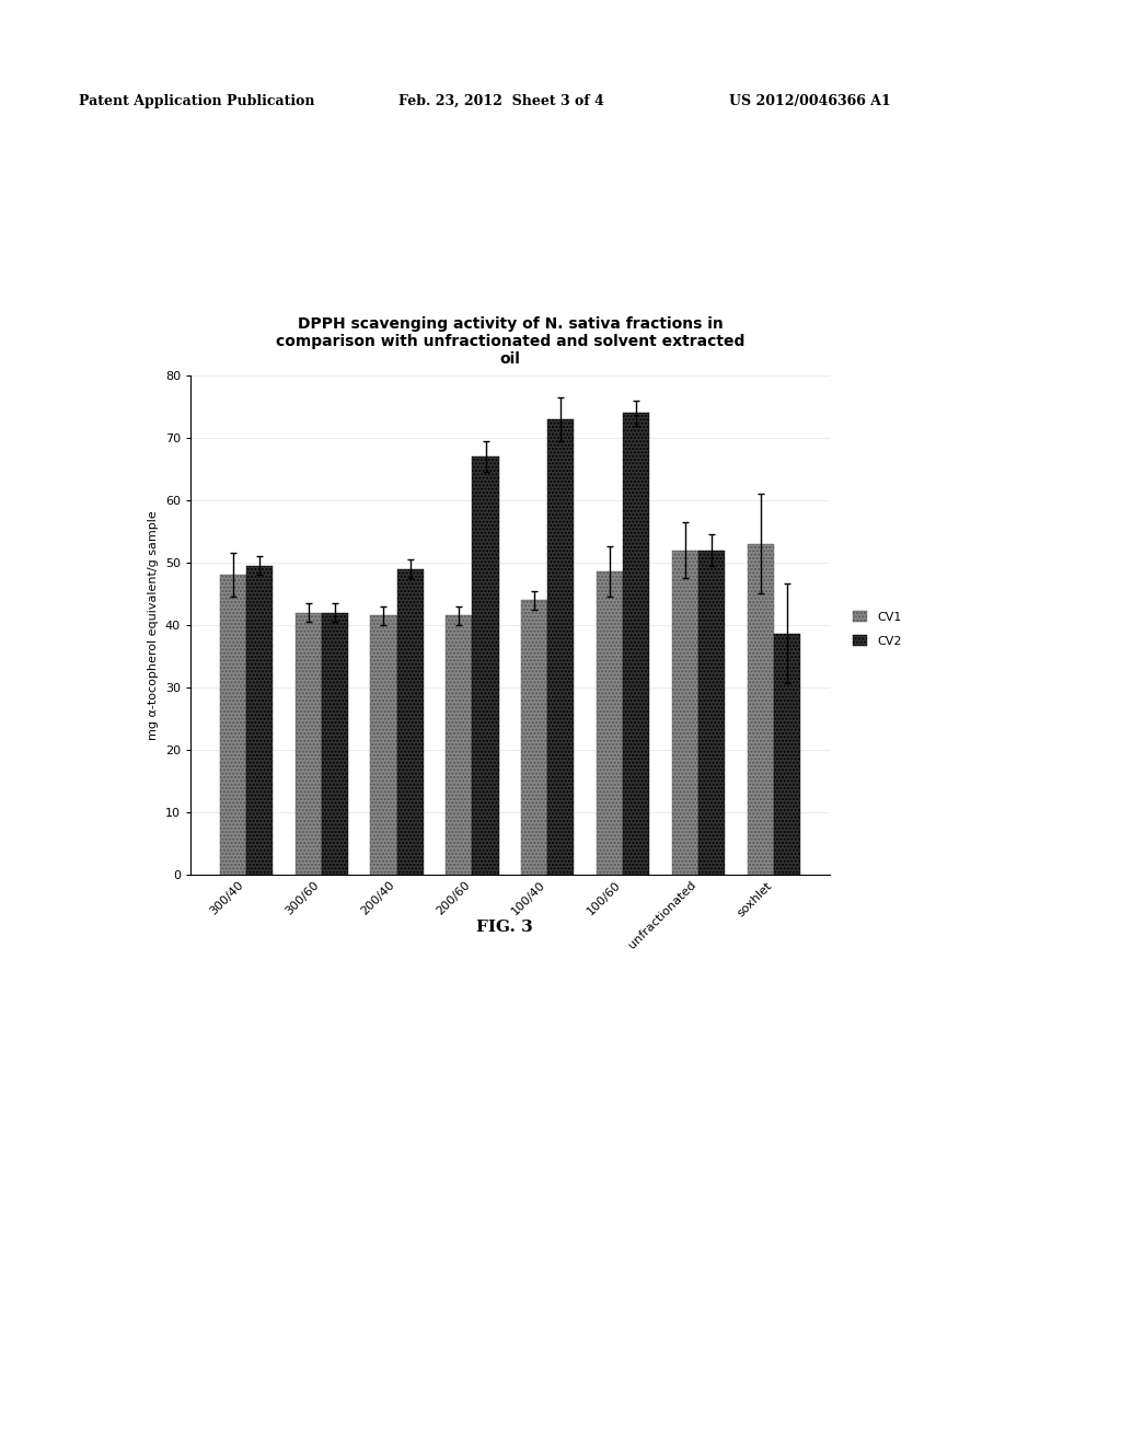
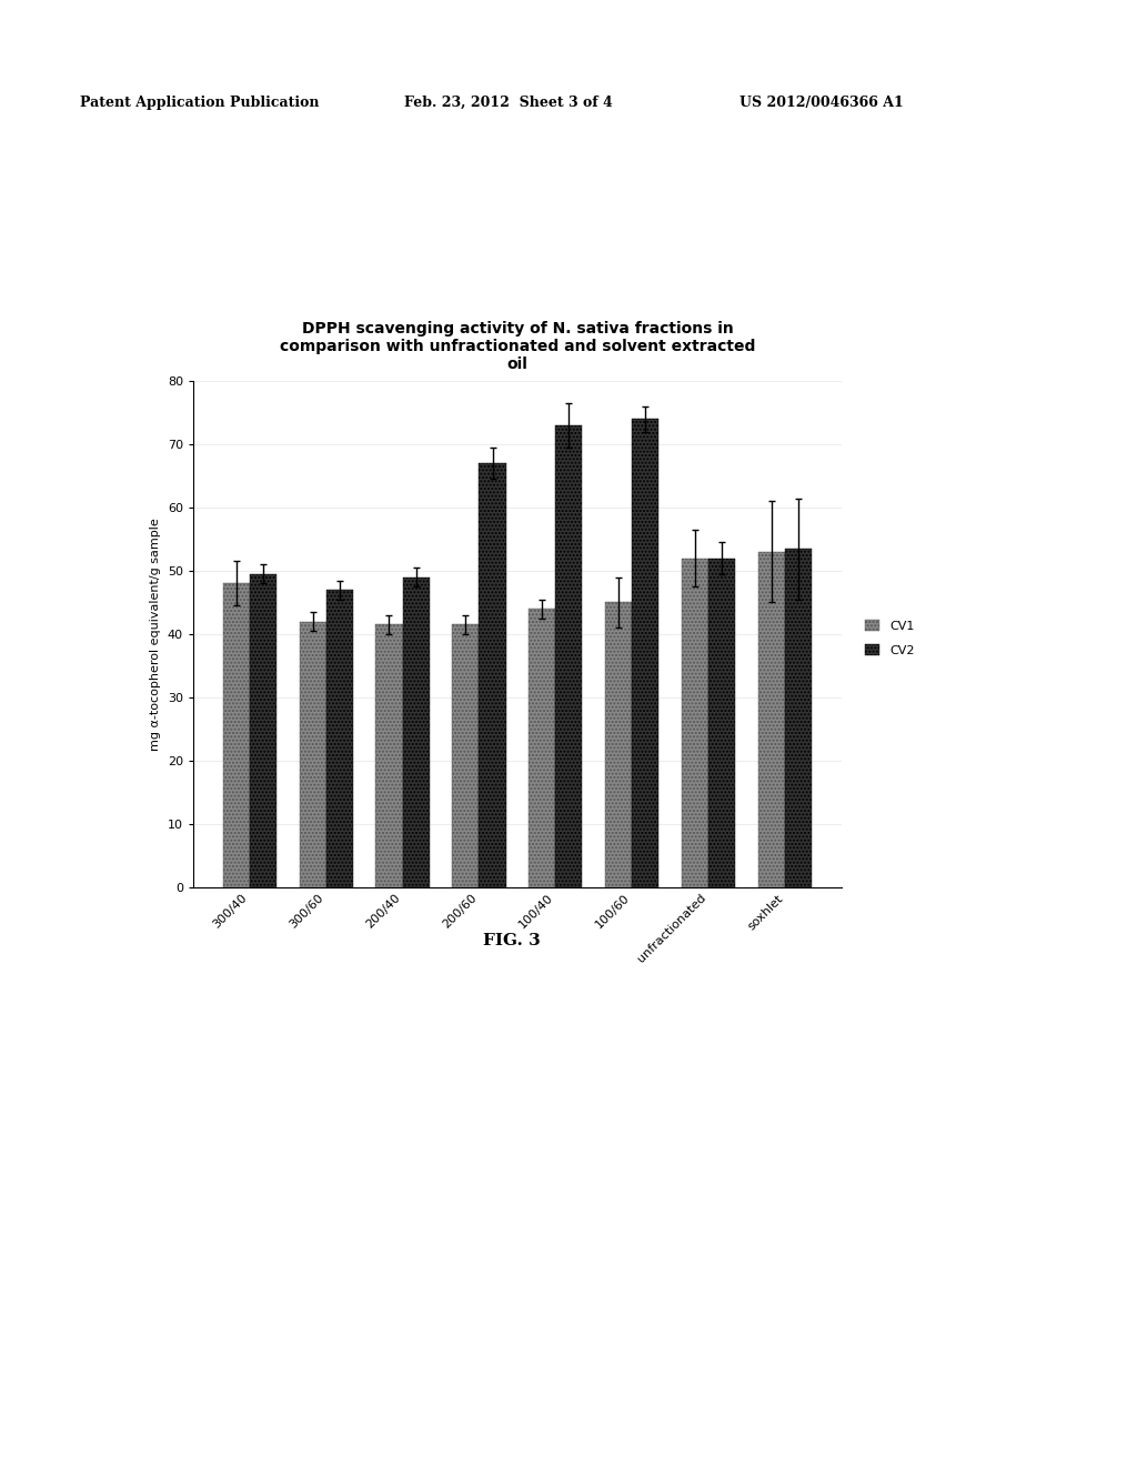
CV2/300/60: 42.0 -> 47.0
CV1/100/60: 48.6 -> 45.0
CV2/soxhlet: 38.6 -> 53.5
